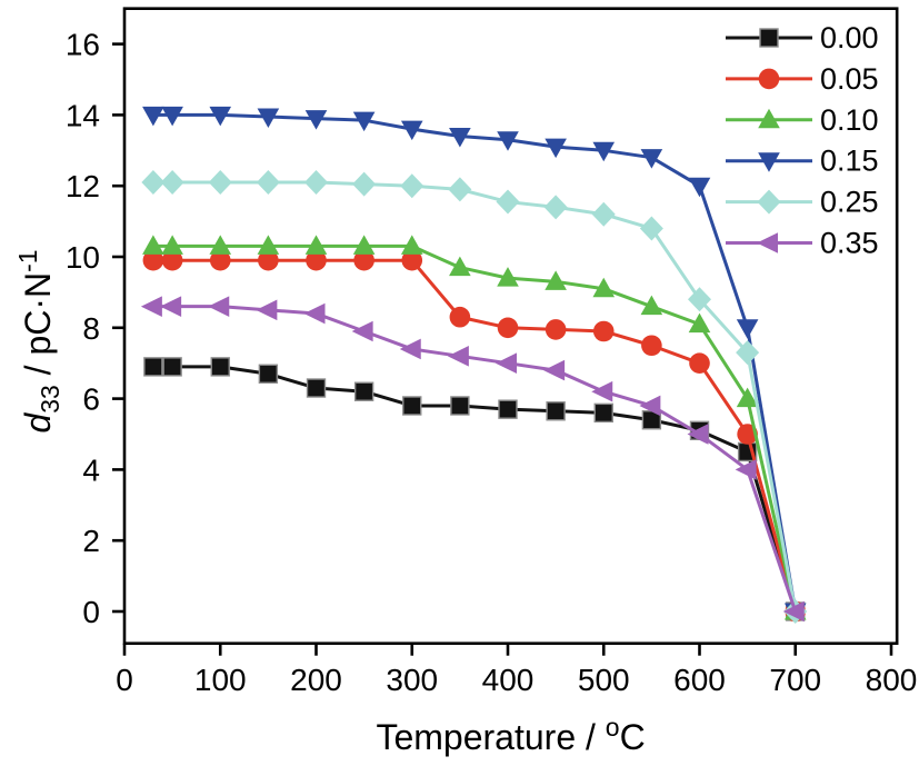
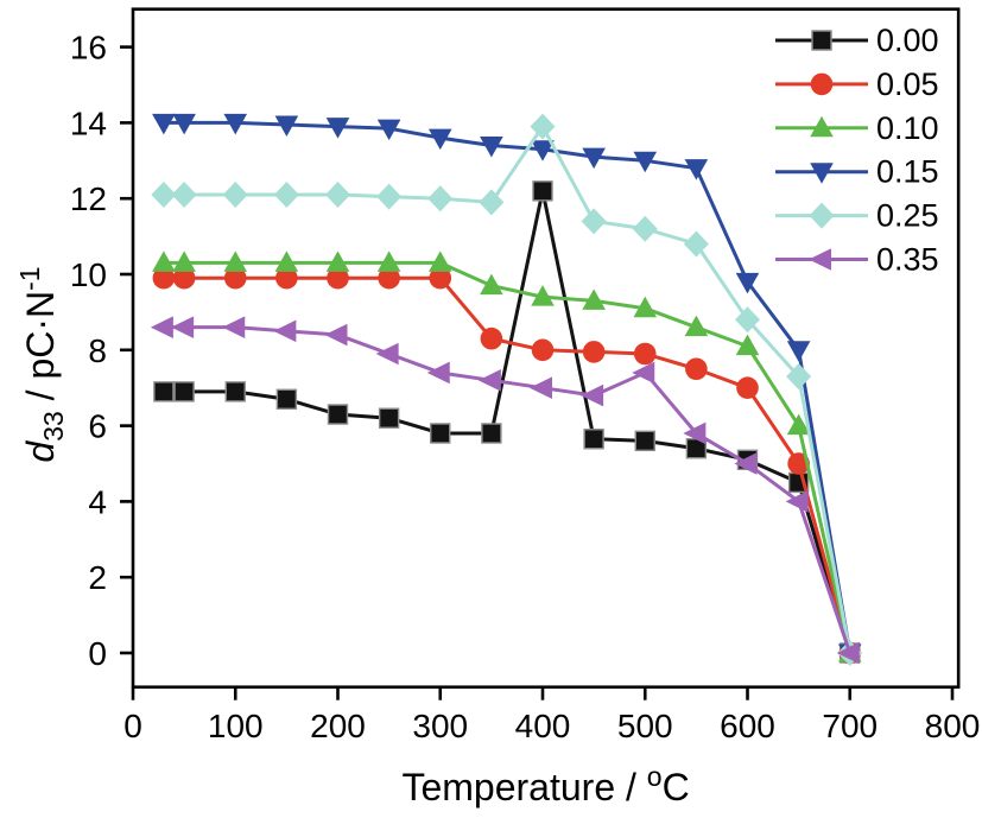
0.00/400: 5.7 -> 12.2
0.25/400: 11.6 -> 13.9
0.35/500: 6.2 -> 7.4
0.15/600: 12.0 -> 9.8
